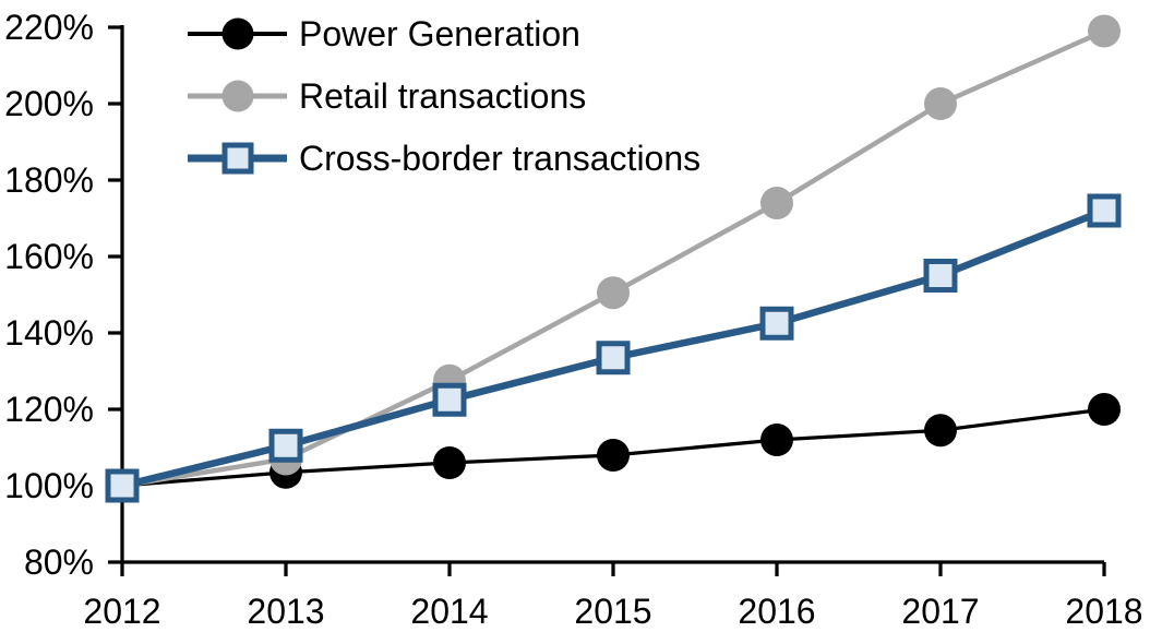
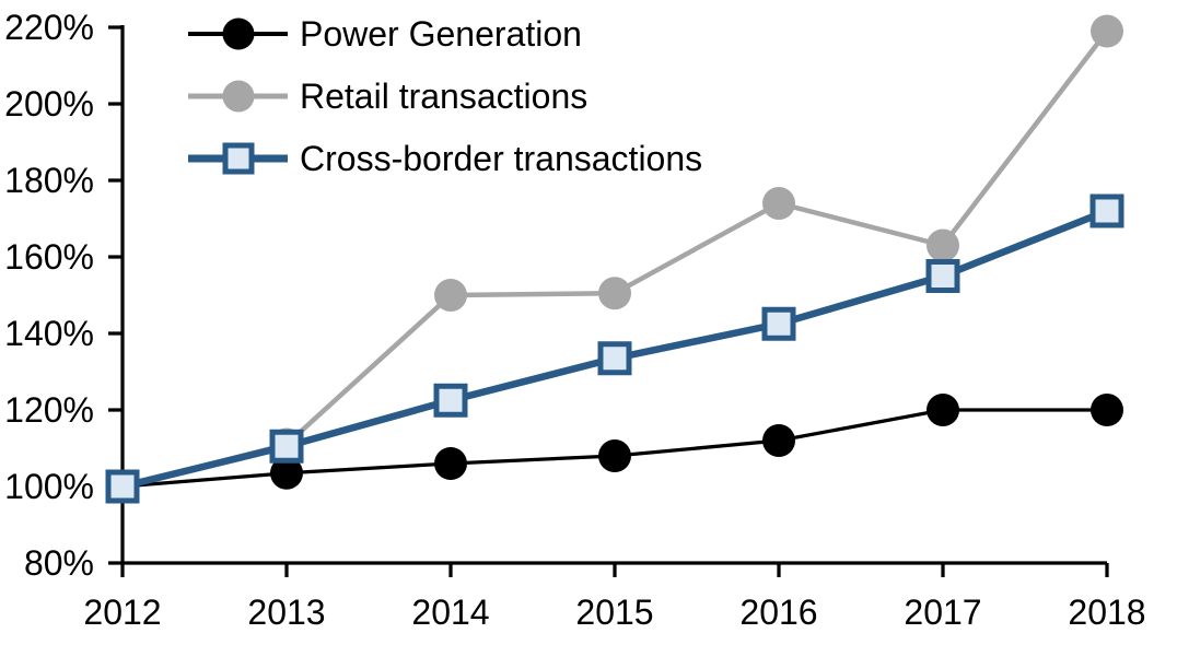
Retail transactions/2013: 107% -> 111%
Retail transactions/2014: 128% -> 150%
Power Generation/2017: 114% -> 120%
Retail transactions/2017: 200% -> 163%
